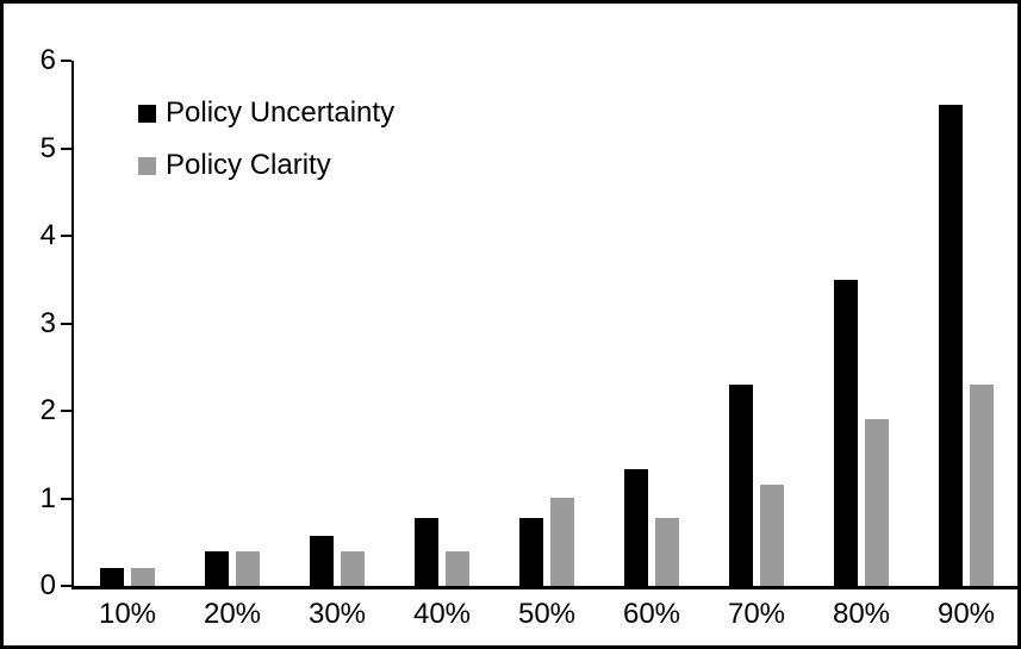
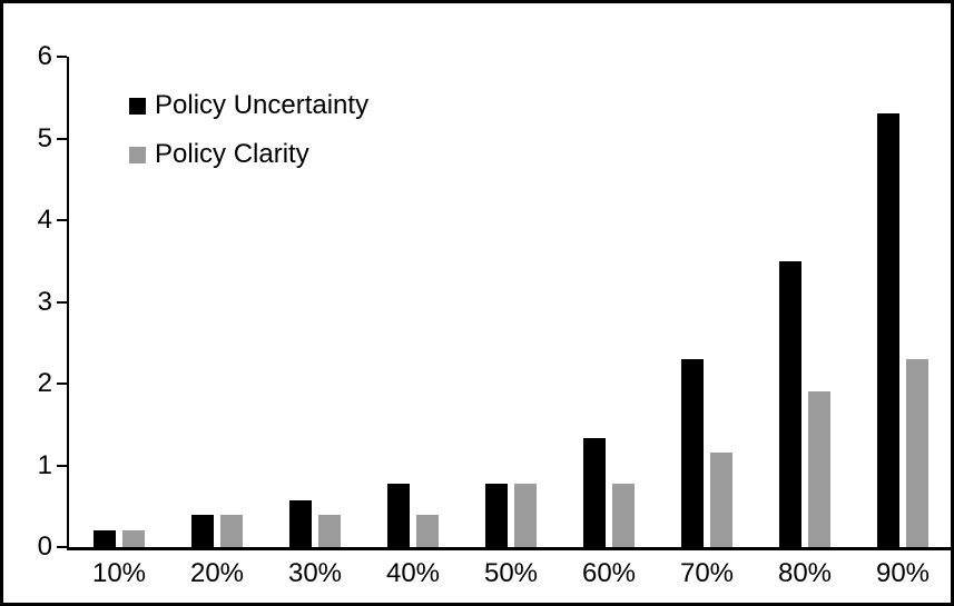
Policy Clarity/50%: 1.0 -> 0.8
Policy Uncertainty/90%: 5.5 -> 5.3
